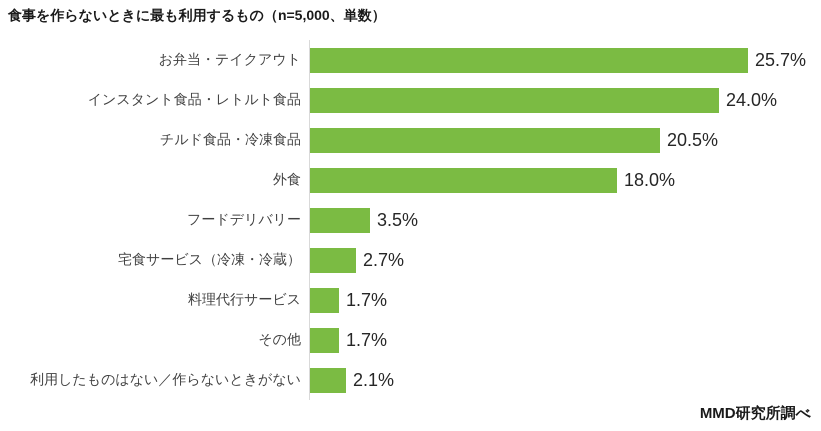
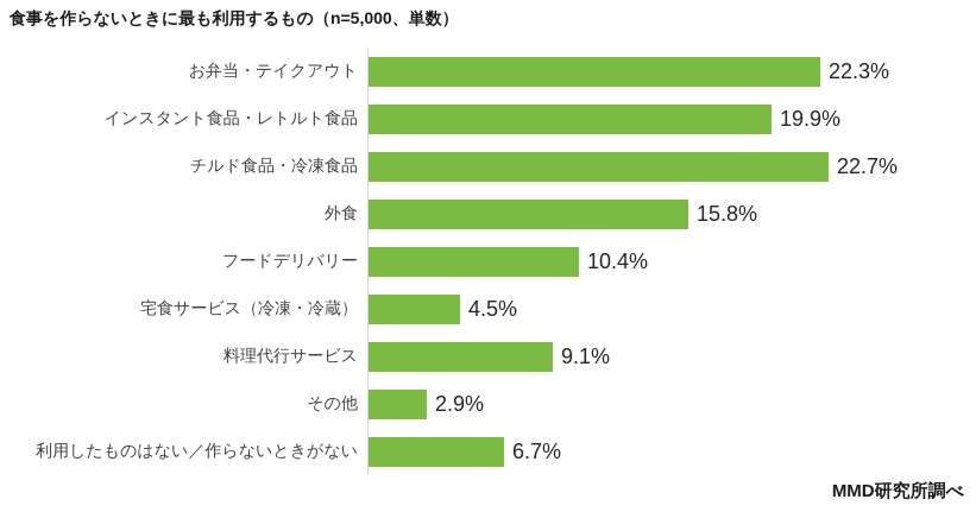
お弁当・テイクアウト: 25.7% -> 22.3%
インスタント食品・レトルト食品: 24.0% -> 19.9%
チルド食品・冷凍食品: 20.5% -> 22.7%
外食: 18.0% -> 15.8%
フードデリバリー: 3.5% -> 10.4%
宅食サービス（冷凍・冷蔵）: 2.7% -> 4.5%
料理代行サービス: 1.7% -> 9.1%
その他: 1.7% -> 2.9%
利用したものはない／作らないときがない: 2.1% -> 6.7%
